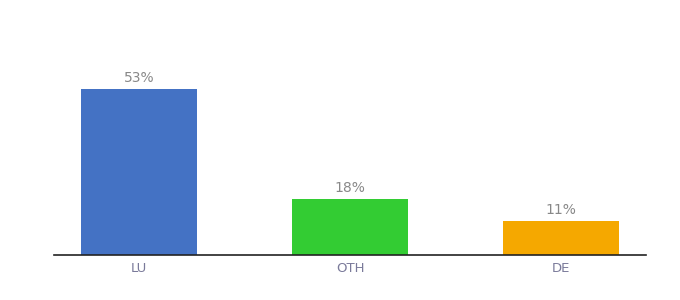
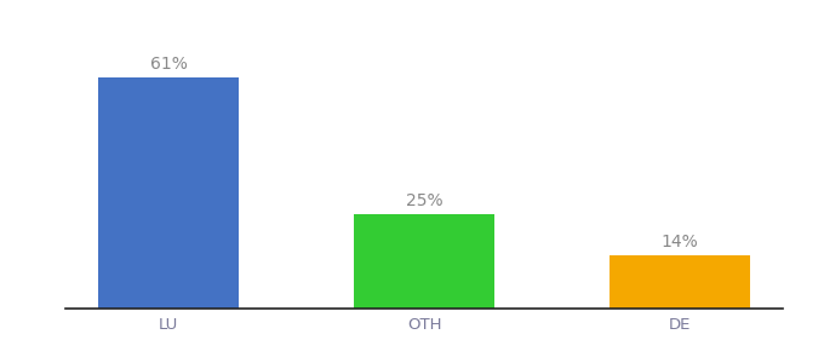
LU: 53% -> 61%
OTH: 18% -> 25%
DE: 11% -> 14%
